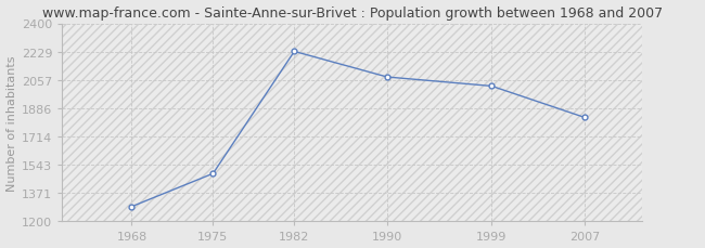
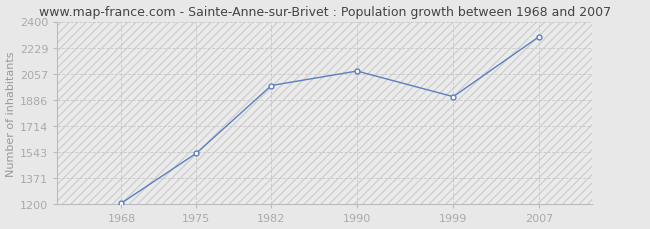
1968: 1290 -> 1210
1975: 1490 -> 1540
1982: 2230 -> 1980
1999: 2020 -> 1910
2007: 1830 -> 2300
